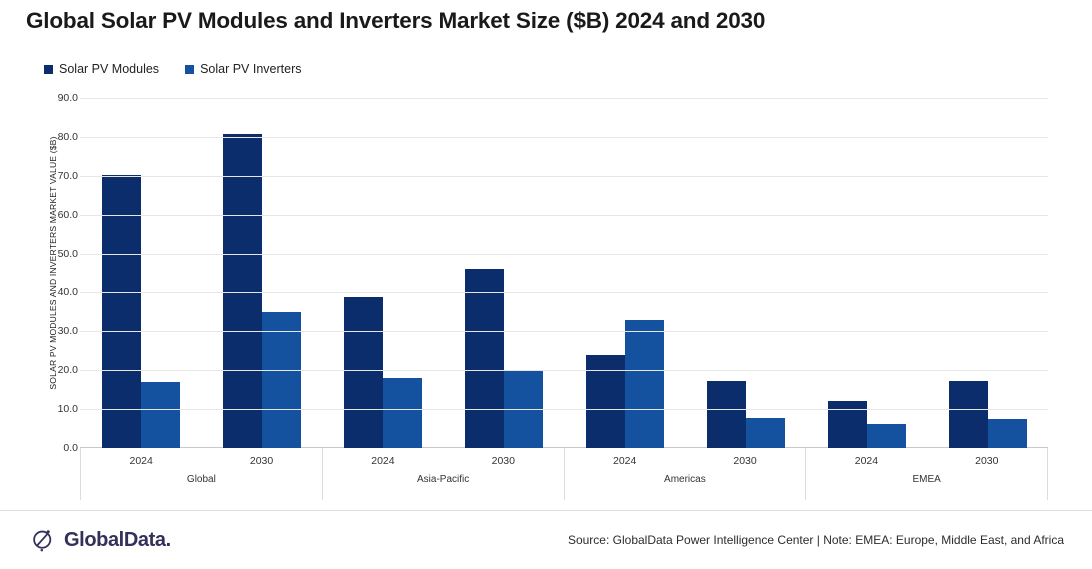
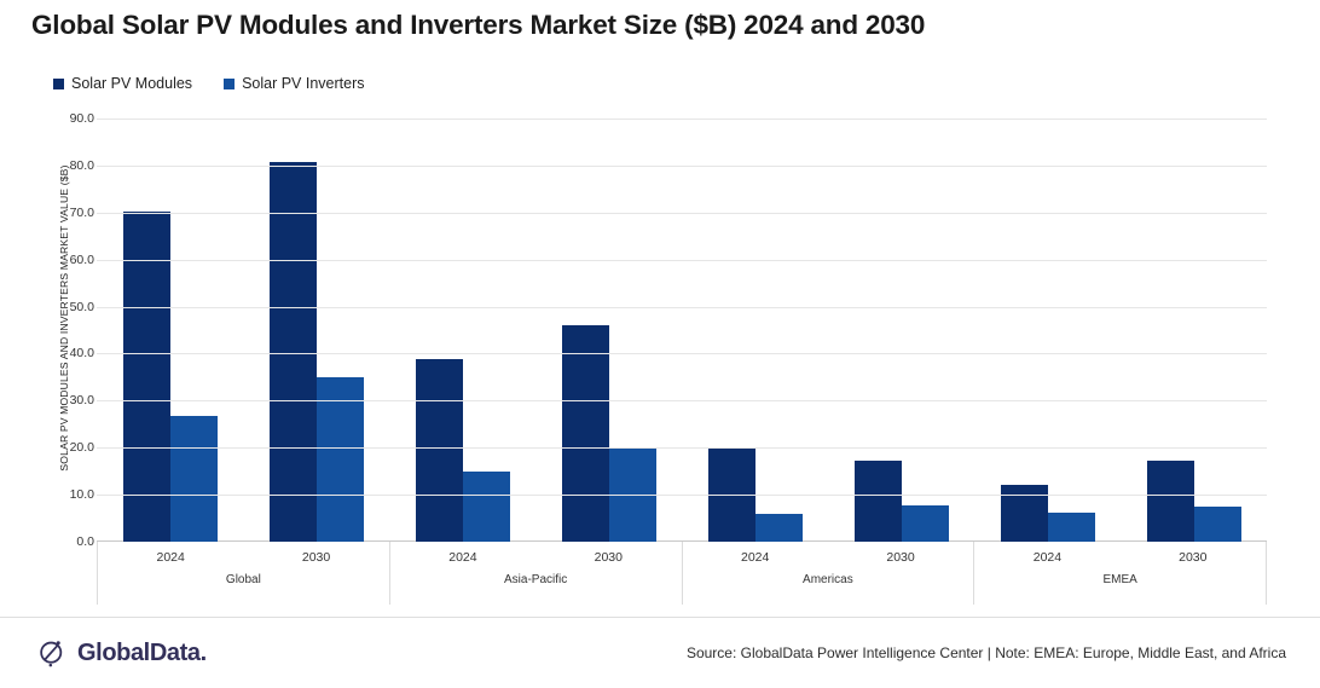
Solar PV Inverters/Global 2024: 17 -> 27
Solar PV Inverters/Asia-Pacific 2024: 18 -> 15
Solar PV Modules/Americas 2024: 24 -> 20
Solar PV Inverters/Americas 2024: 33 -> 6
